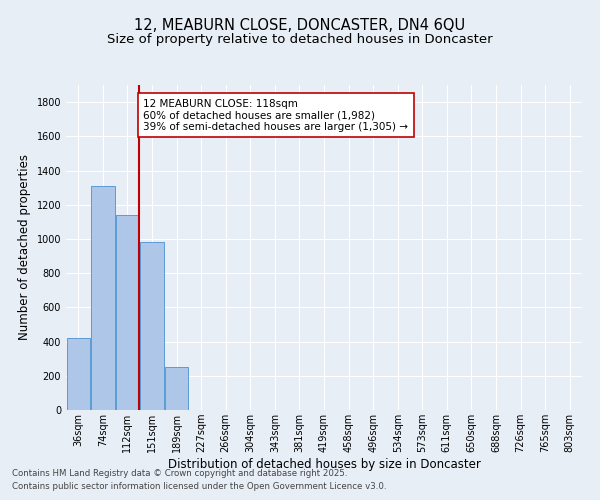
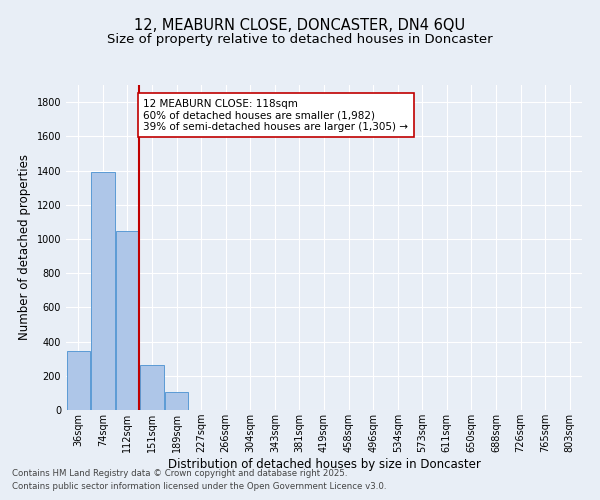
36sqm: 420 -> 340
74sqm: 1310 -> 1390
112sqm: 1140 -> 1040
151sqm: 980 -> 260
189sqm: 250 -> 100
